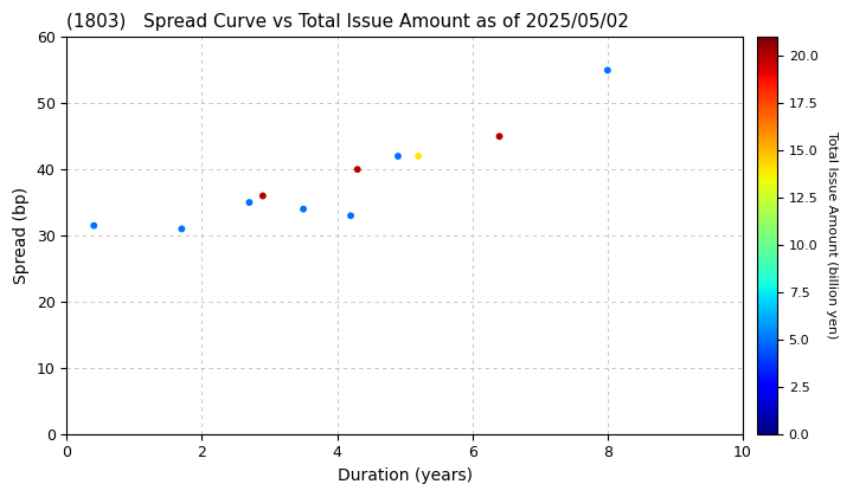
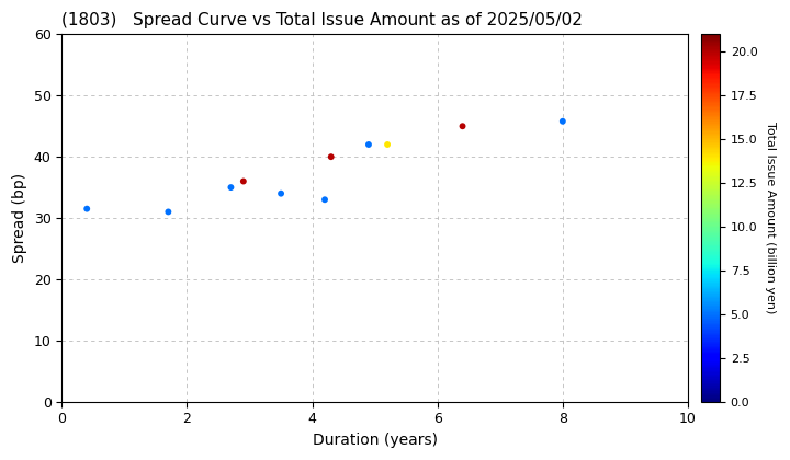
8: 55.0 -> 45.8
